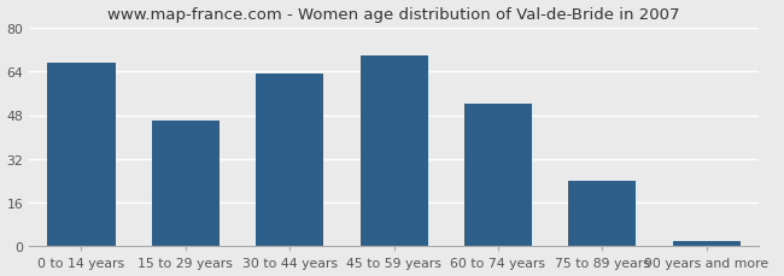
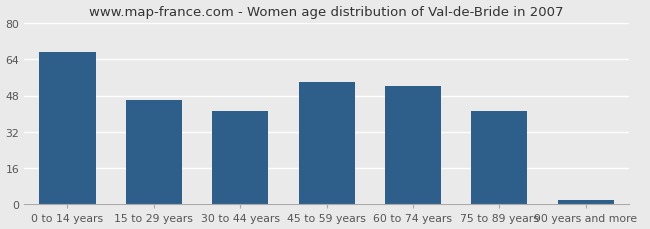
30 to 44 years: 63 -> 41
45 to 59 years: 70 -> 54
75 to 89 years: 24 -> 41
